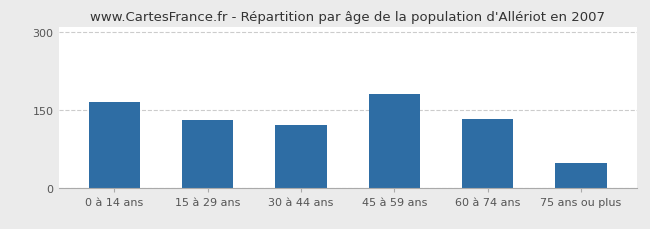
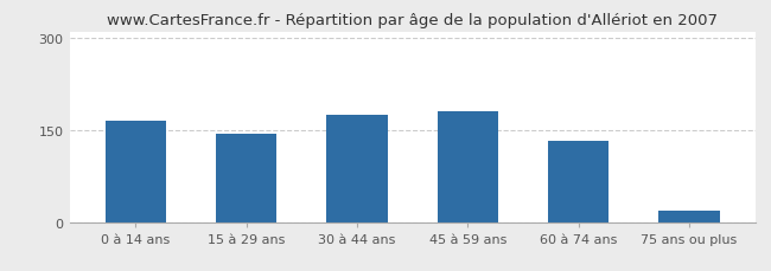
15 à 29 ans: 130 -> 143
30 à 44 ans: 120 -> 175
75 ans ou plus: 48 -> 18
